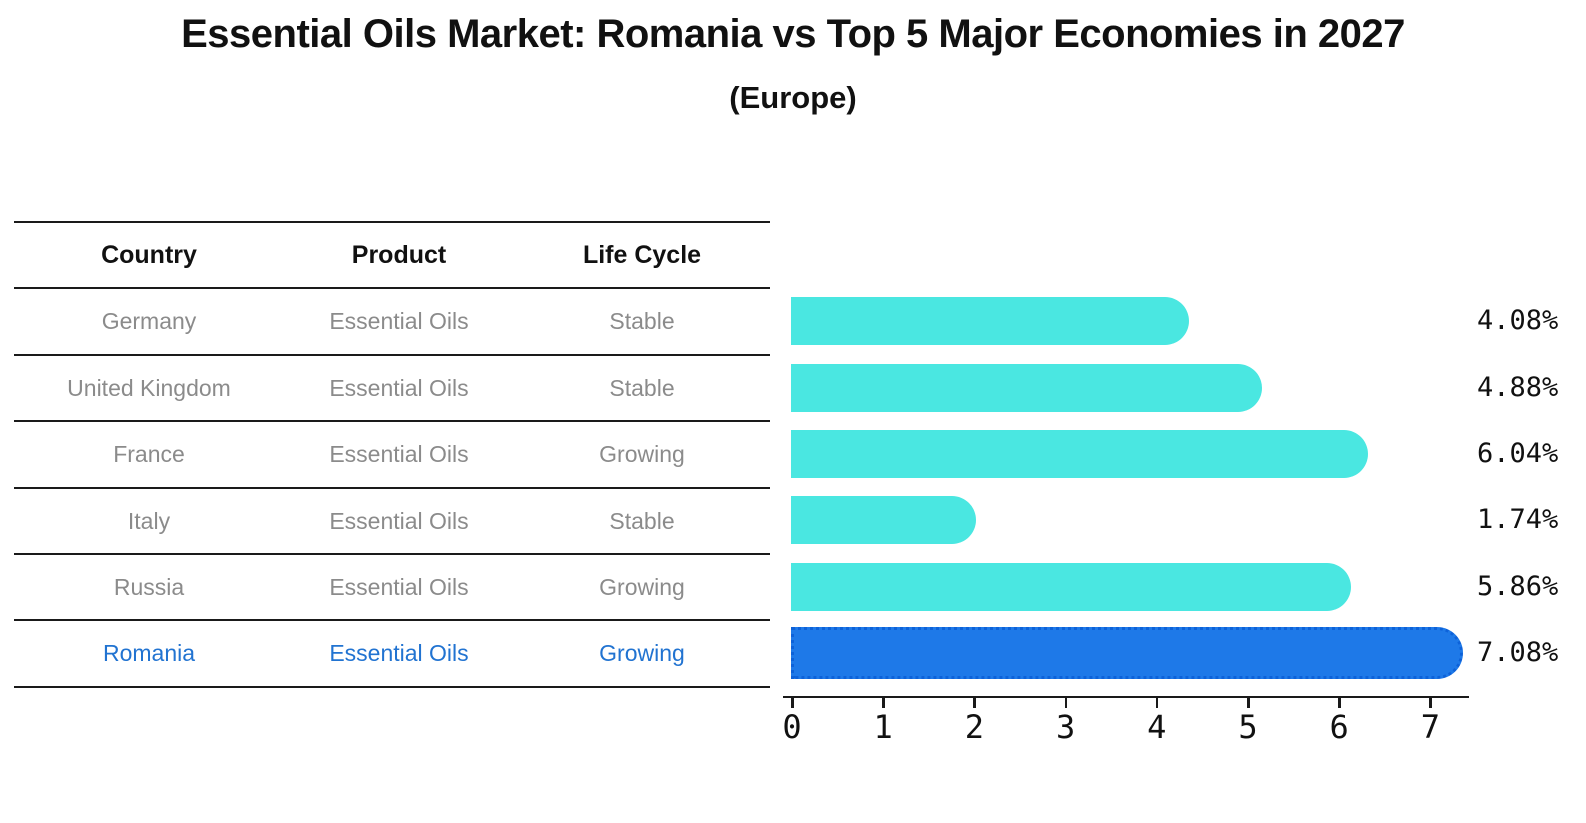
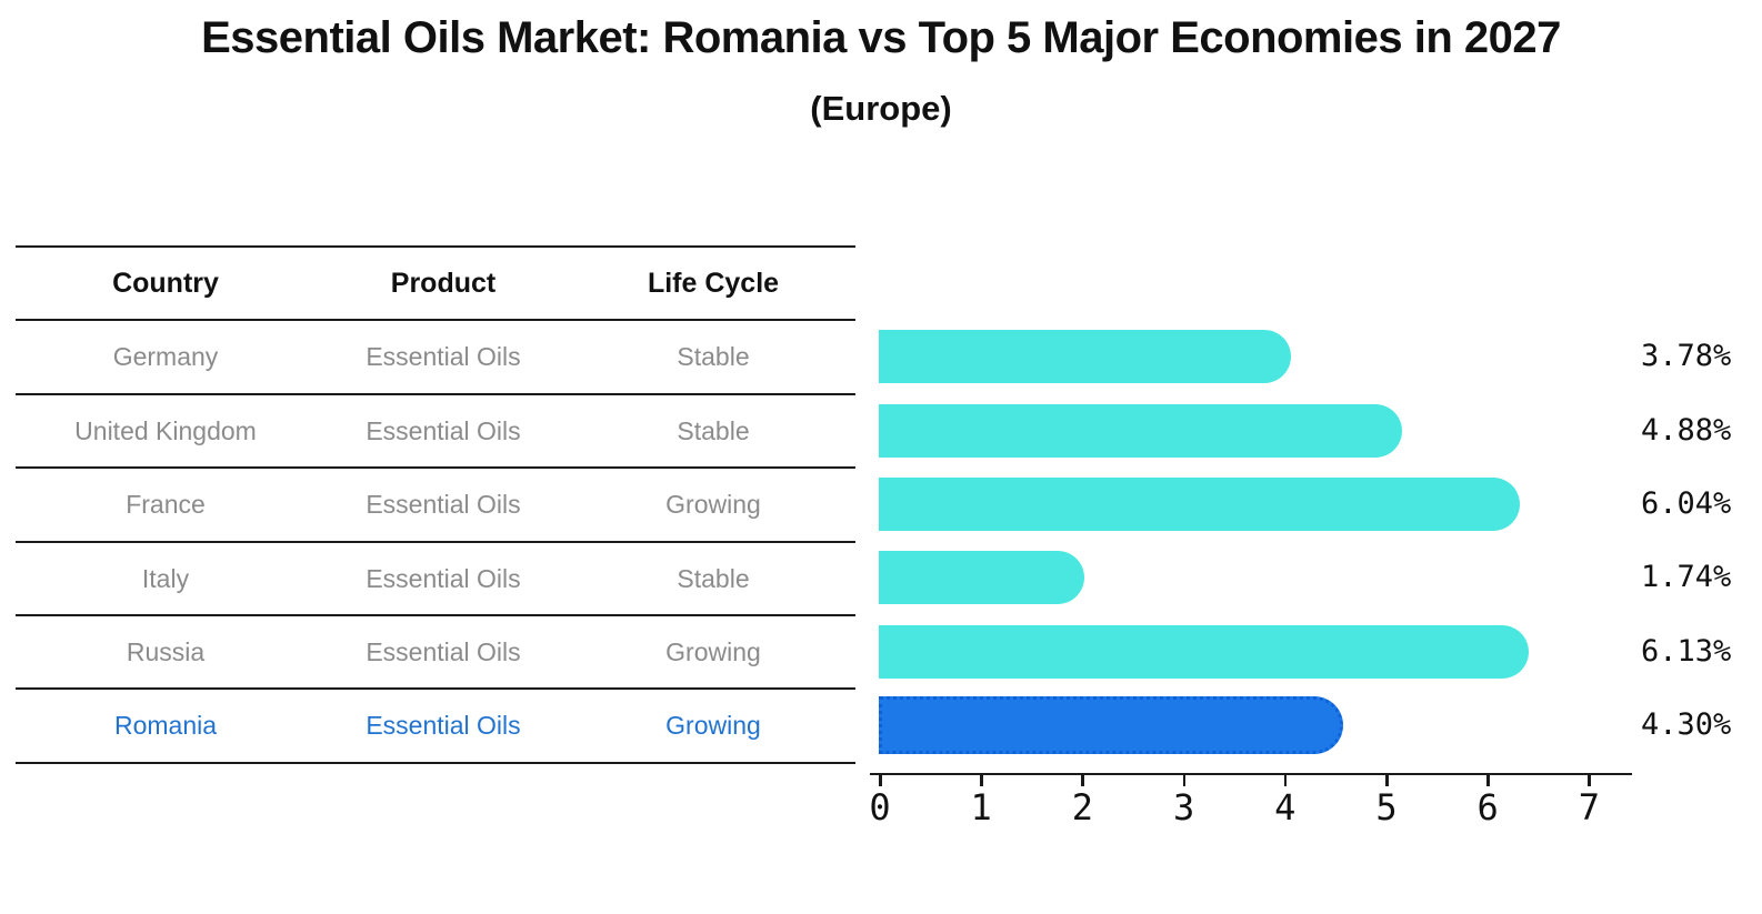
Germany: 4.08% -> 3.78%
Russia: 5.86% -> 6.13%
Romania: 7.08% -> 4.30%
